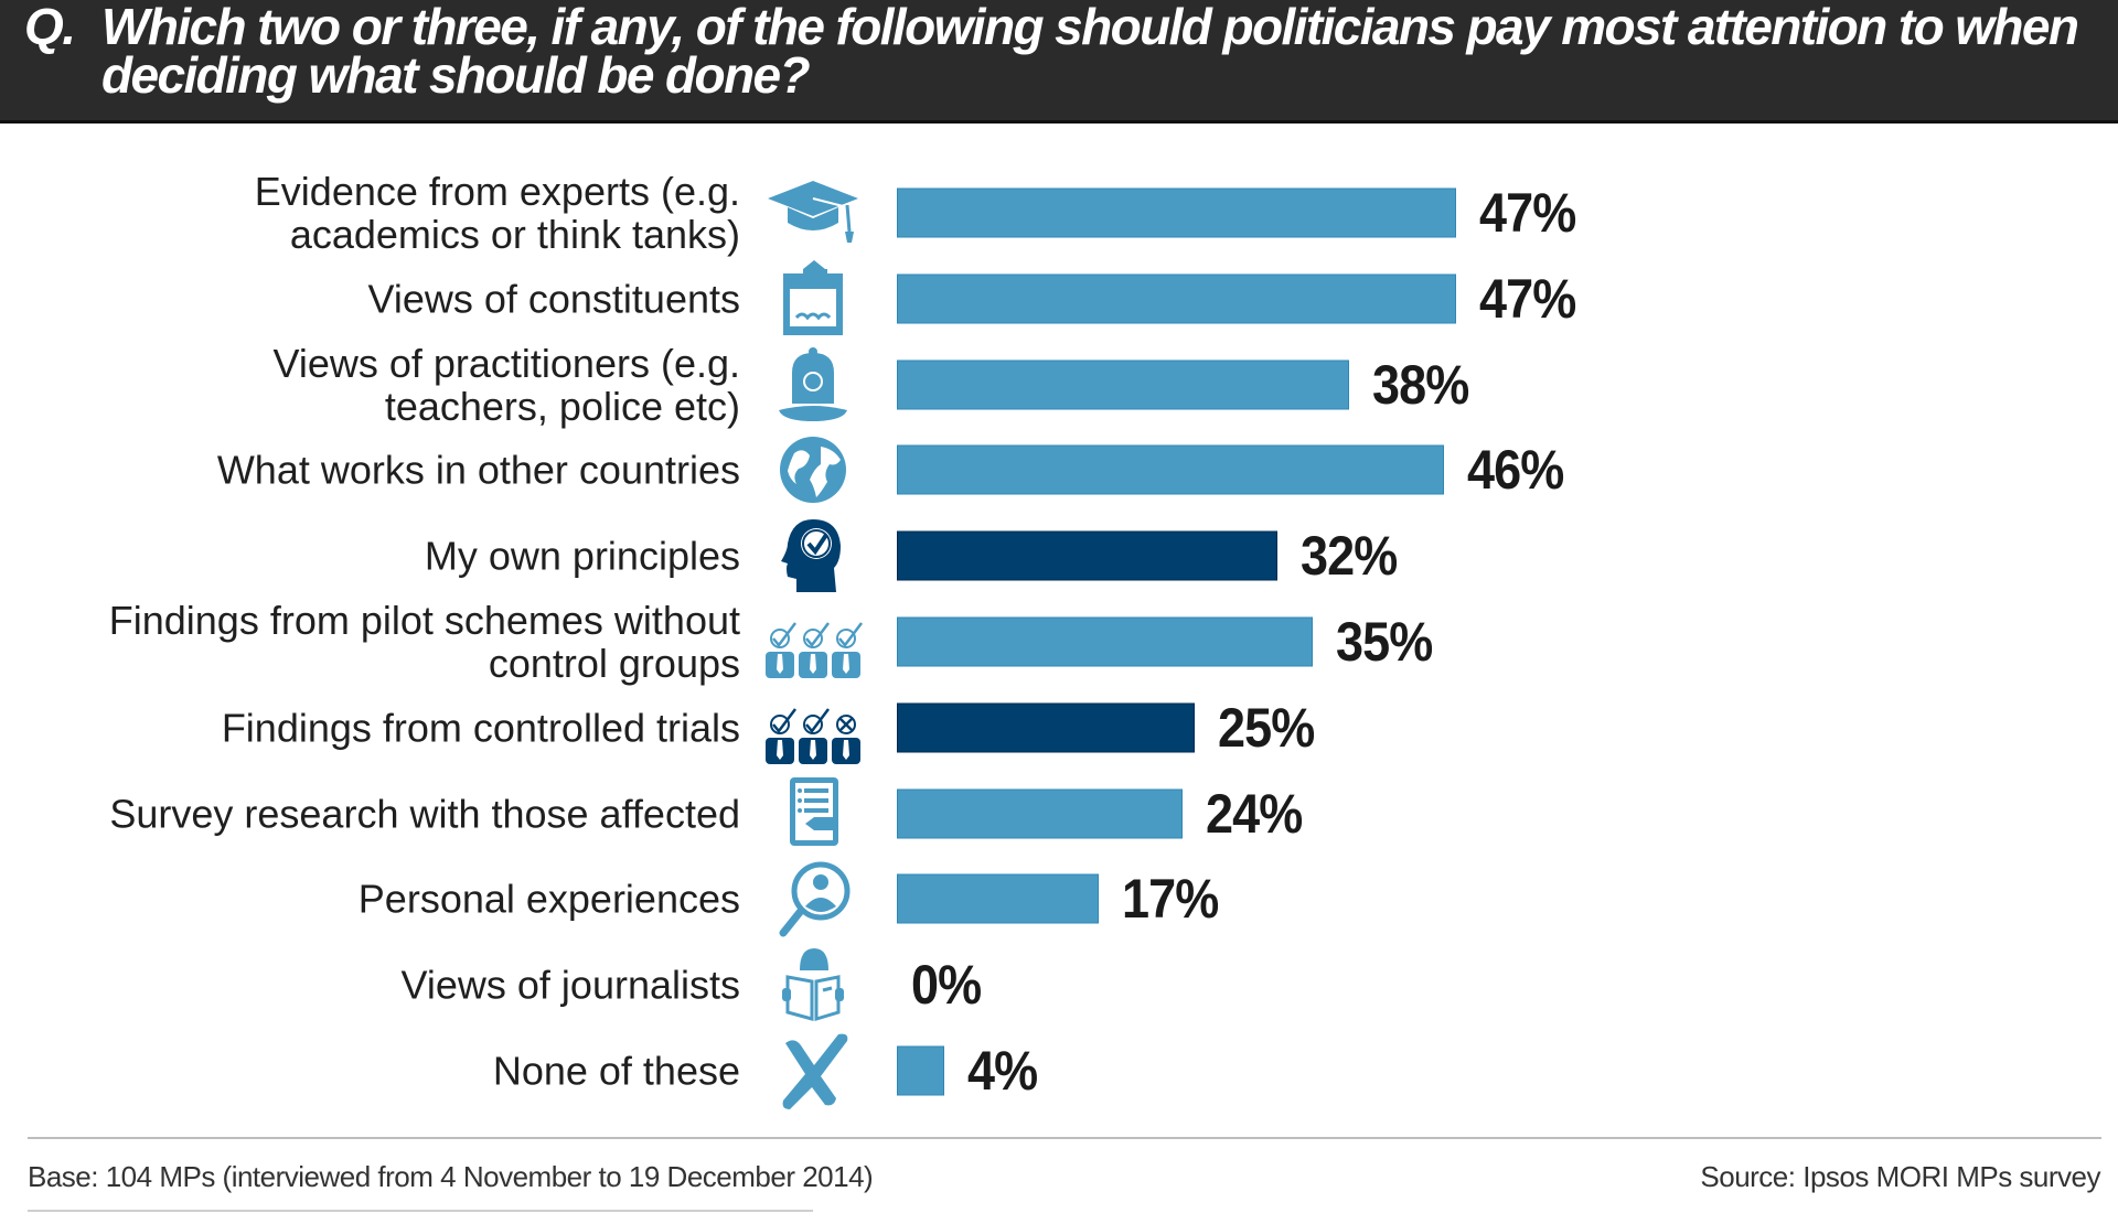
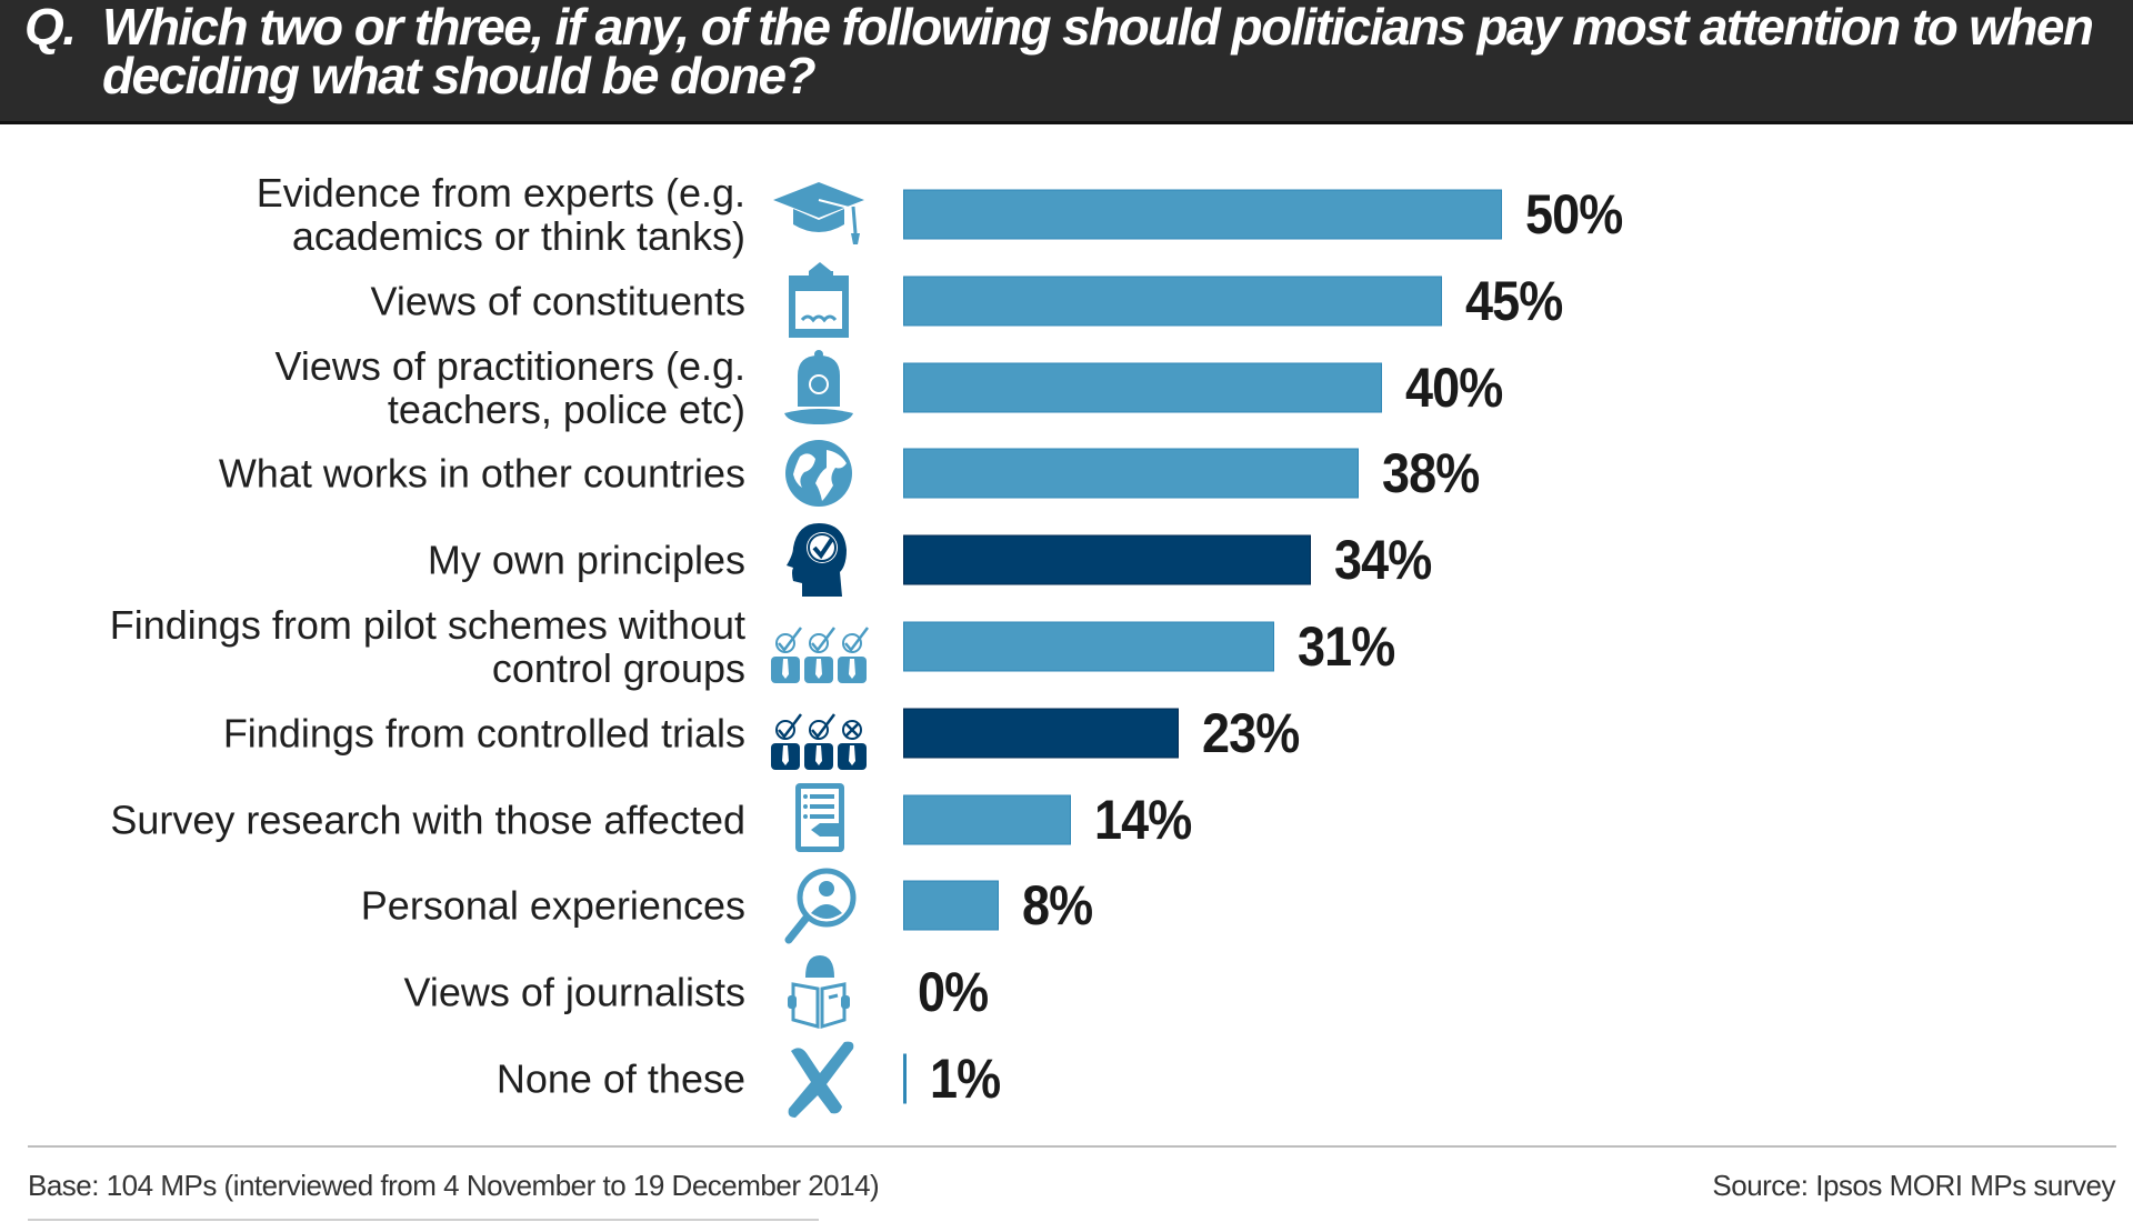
Evidence from experts (e.g. academics or think tanks): 47% -> 50%
Views of constituents: 47% -> 45%
Views of practitioners (e.g. teachers, police etc): 38% -> 40%
What works in other countries: 46% -> 38%
My own principles: 32% -> 34%
Findings from pilot schemes without control groups: 35% -> 31%
Findings from controlled trials: 25% -> 23%
Survey research with those affected: 24% -> 14%
Personal experiences: 17% -> 8%
None of these: 4% -> 1%
